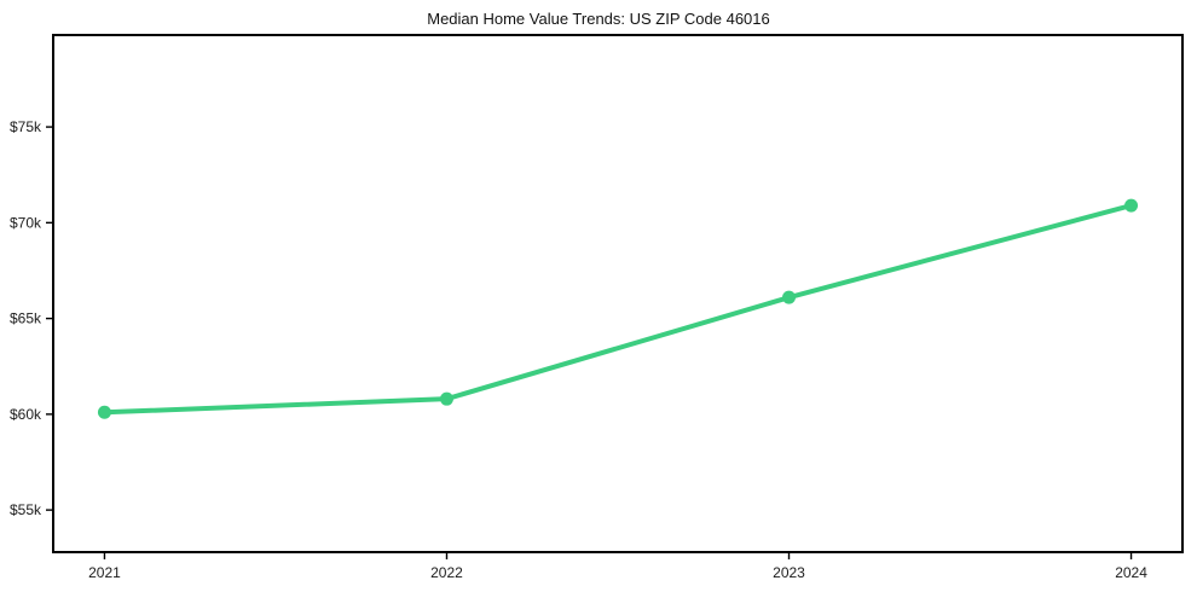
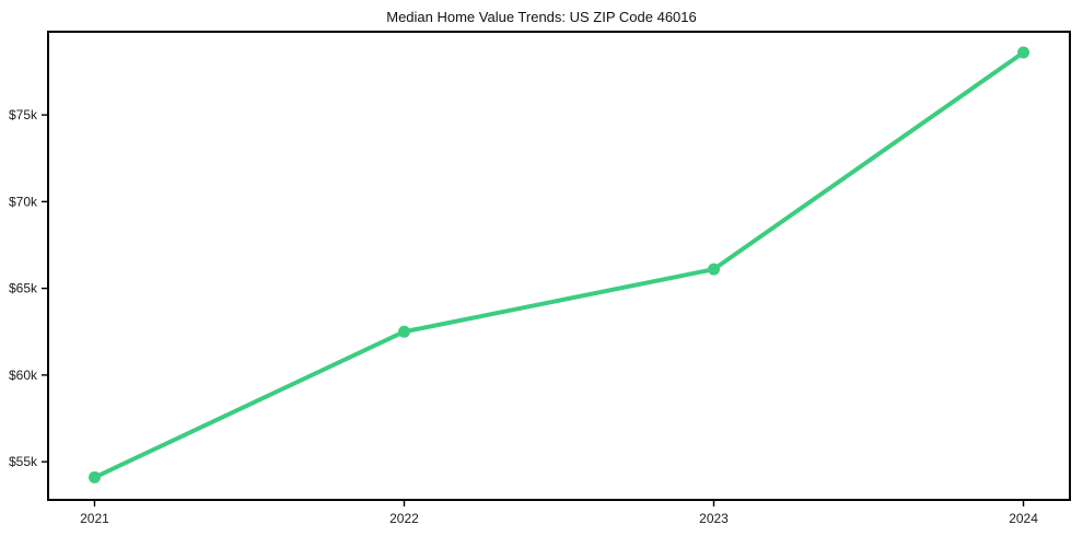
2021: $60.1k -> $54.1k
2022: $60.8k -> $62.5k
2024: $70.9k -> $78.6k
